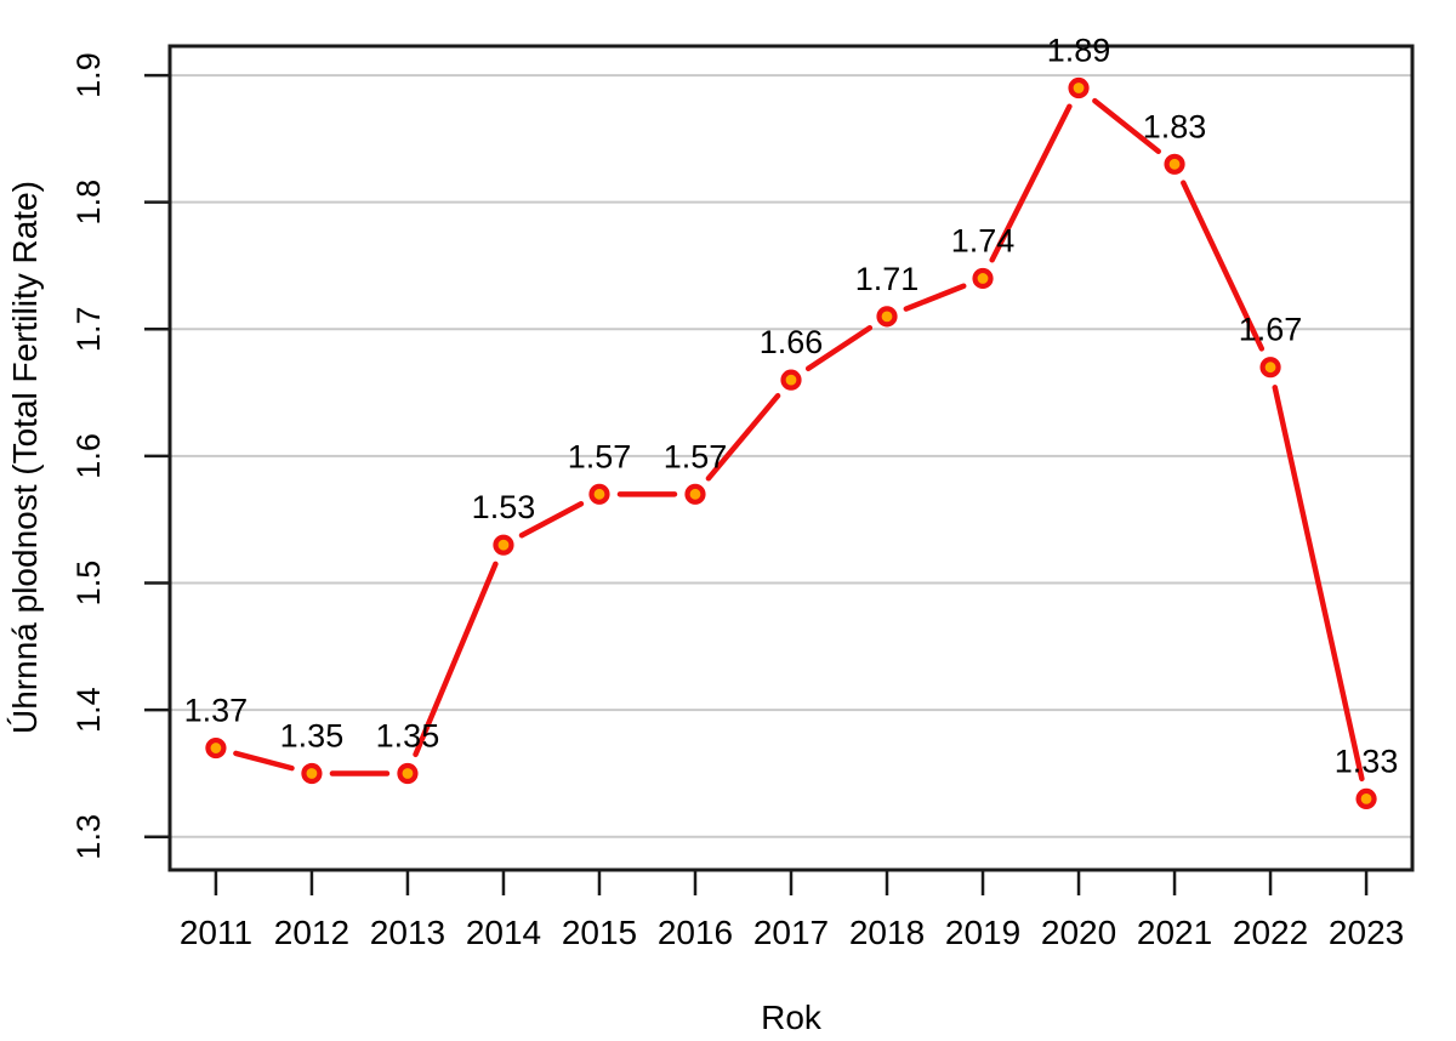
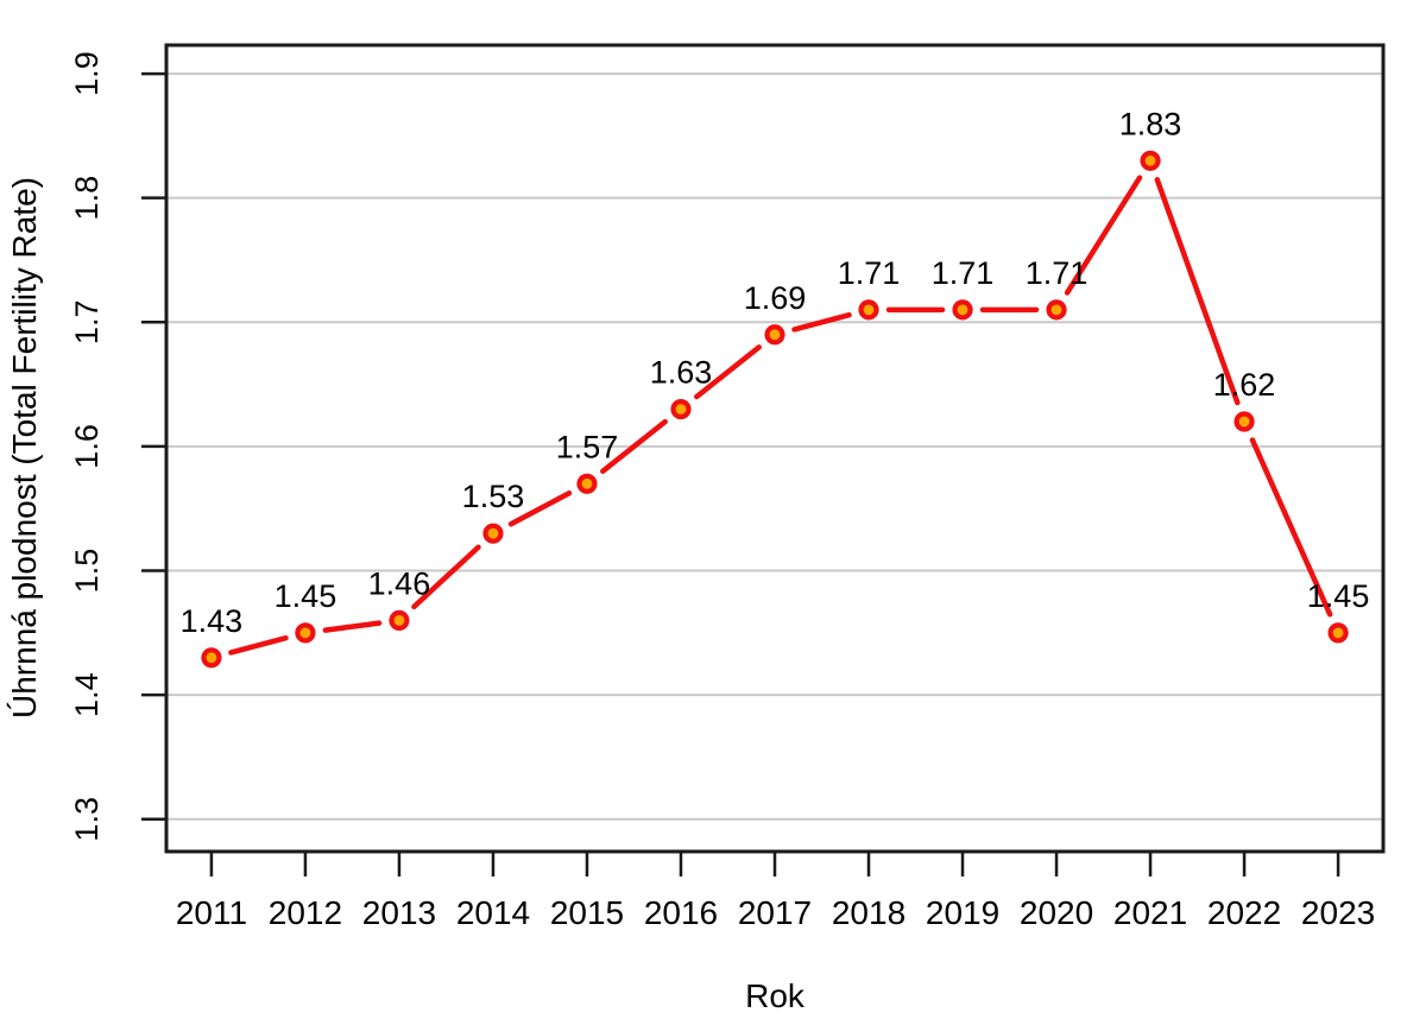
2011: 1.37 -> 1.43
2012: 1.35 -> 1.45
2013: 1.35 -> 1.46
2016: 1.57 -> 1.63
2017: 1.66 -> 1.69
2019: 1.74 -> 1.71
2020: 1.89 -> 1.71
2022: 1.67 -> 1.62
2023: 1.33 -> 1.45
